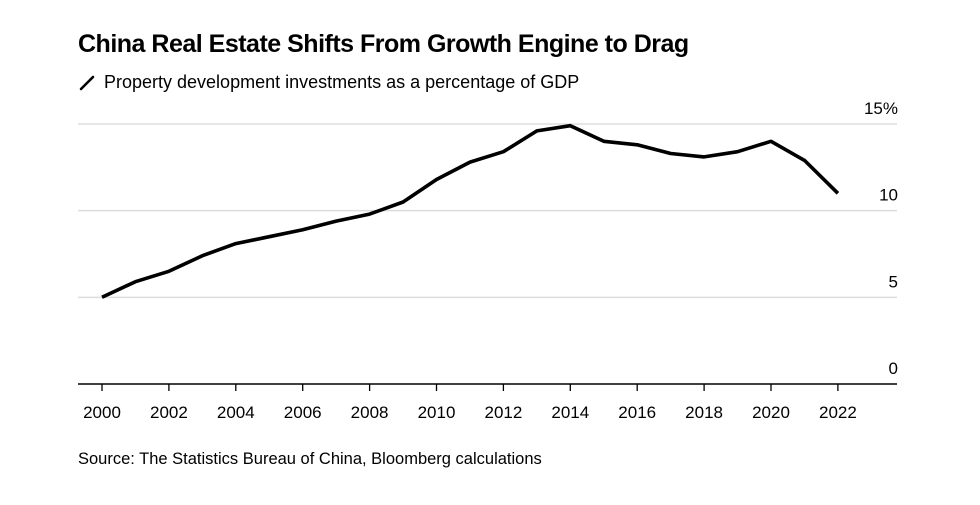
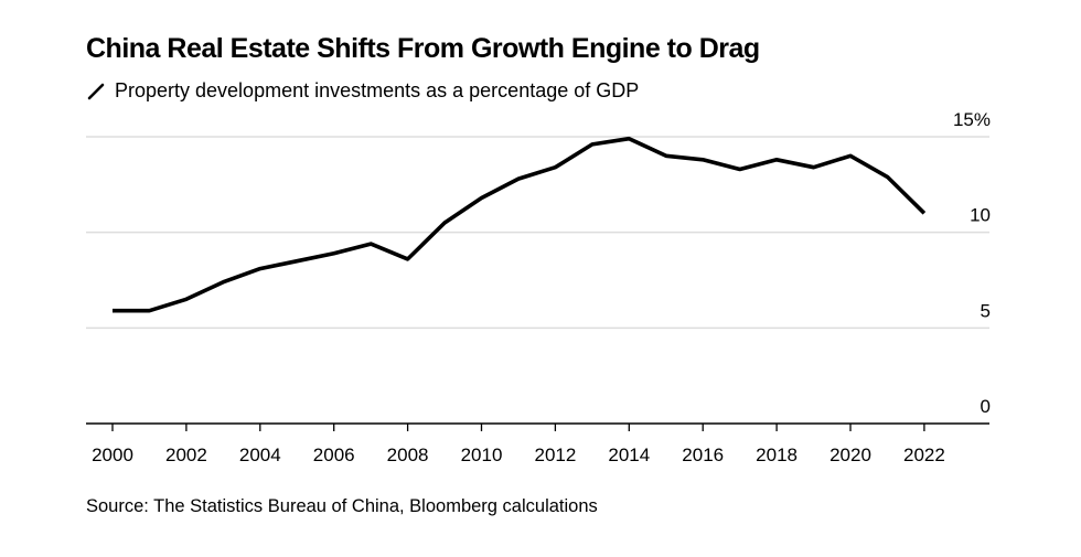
2000: 5.0% -> 5.9%
2008: 9.8% -> 8.6%
2018: 13.1% -> 13.8%
